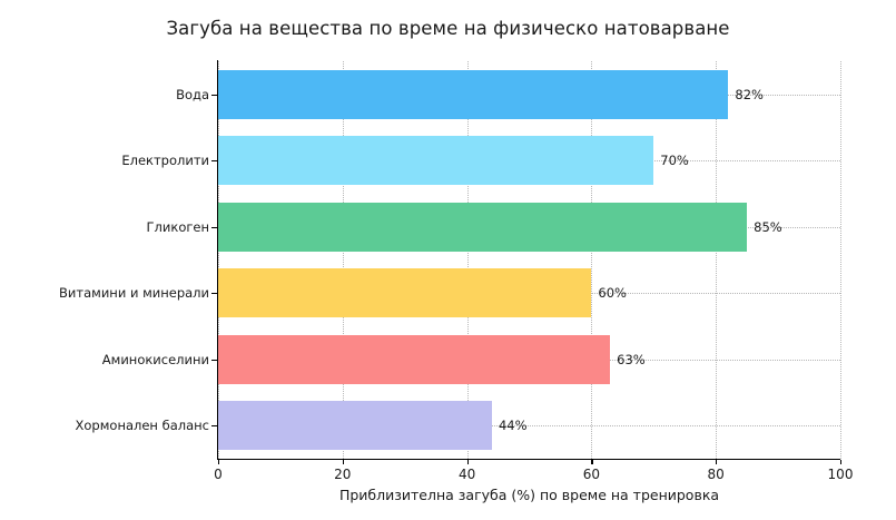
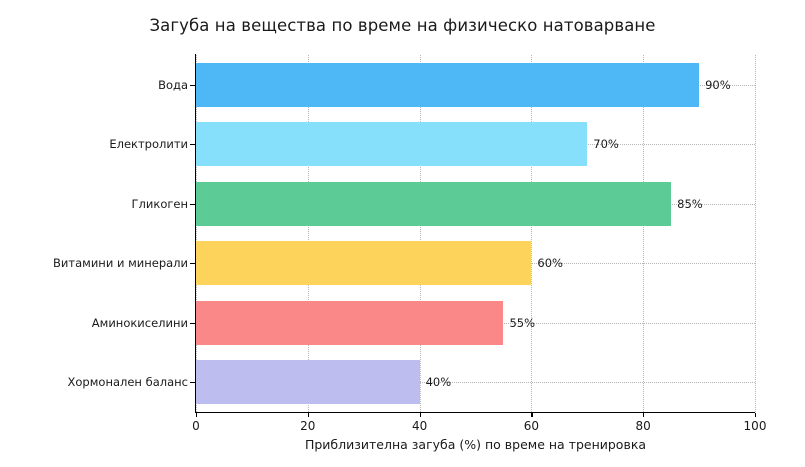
Вода: 82% -> 90%
Аминокиселини: 63% -> 55%
Хормонален баланс: 44% -> 40%
